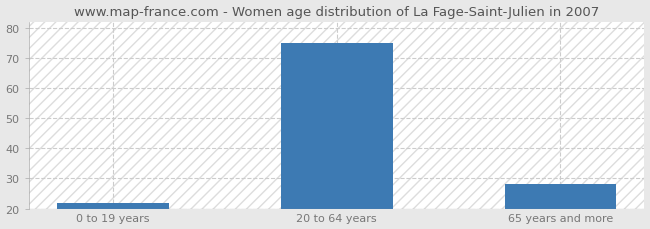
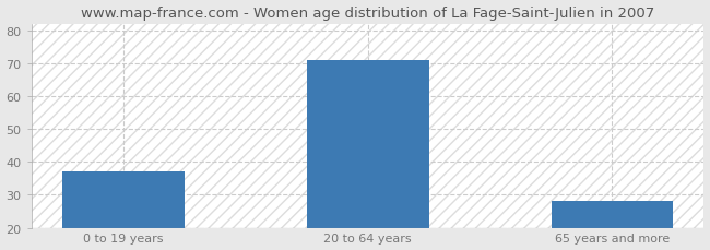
0 to 19 years: 22 -> 37
20 to 64 years: 75 -> 71
